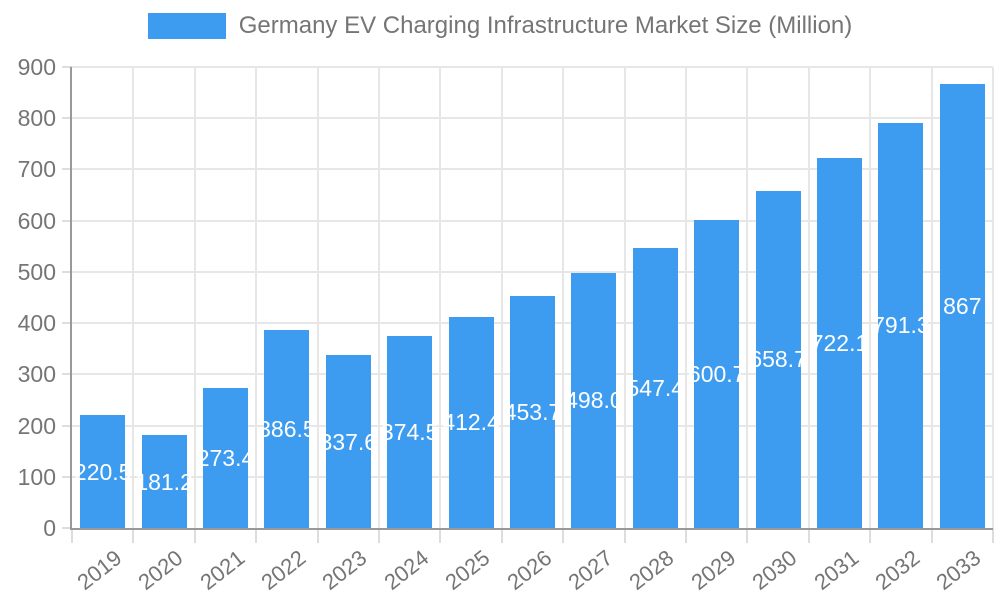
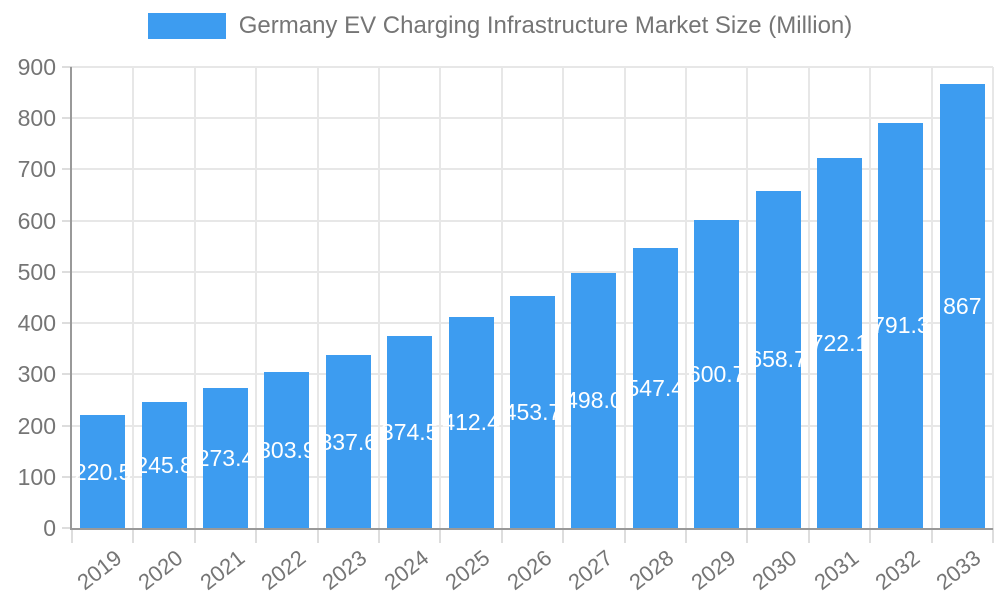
2020: 181.2 -> 245.8
2022: 386.5 -> 303.9
